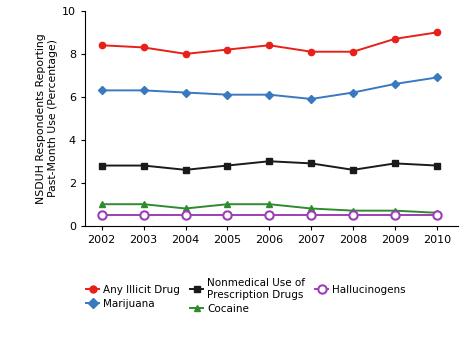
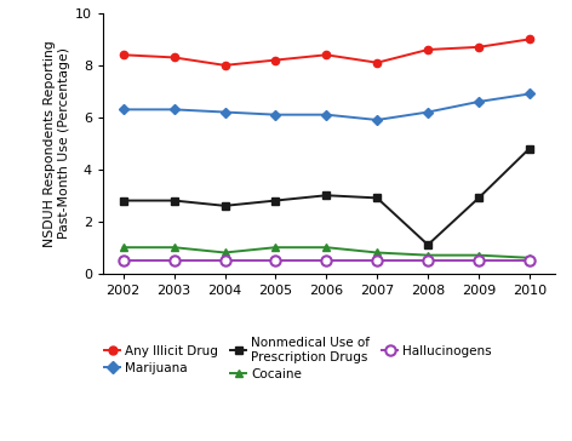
Any Illicit Drug/2008: 8.1 -> 8.6
Nonmedical Use of Prescription Drugs/2008: 2.6 -> 1.1
Nonmedical Use of Prescription Drugs/2010: 2.8 -> 4.8
